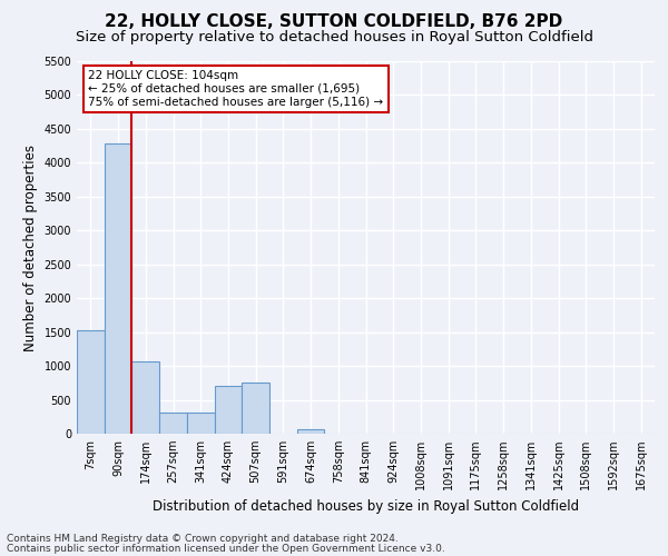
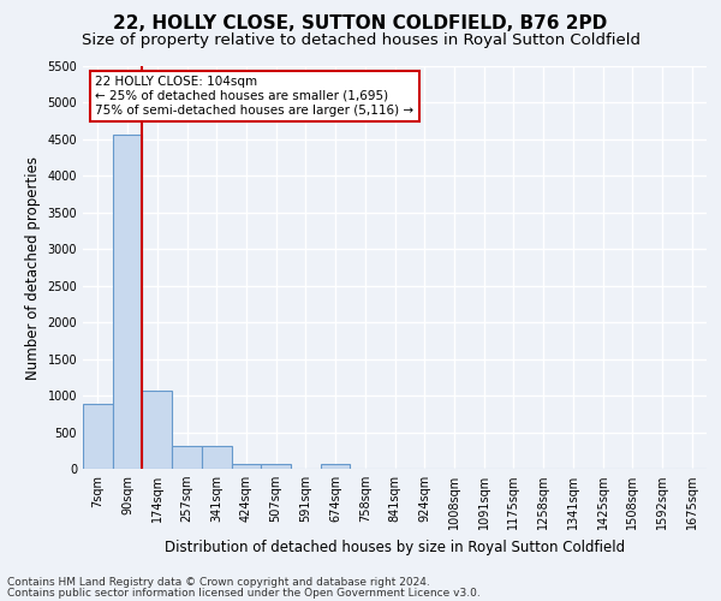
7sqm: 1520 -> 880
90sqm: 4280 -> 4560
424sqm: 700 -> 70
507sqm: 760 -> 60
